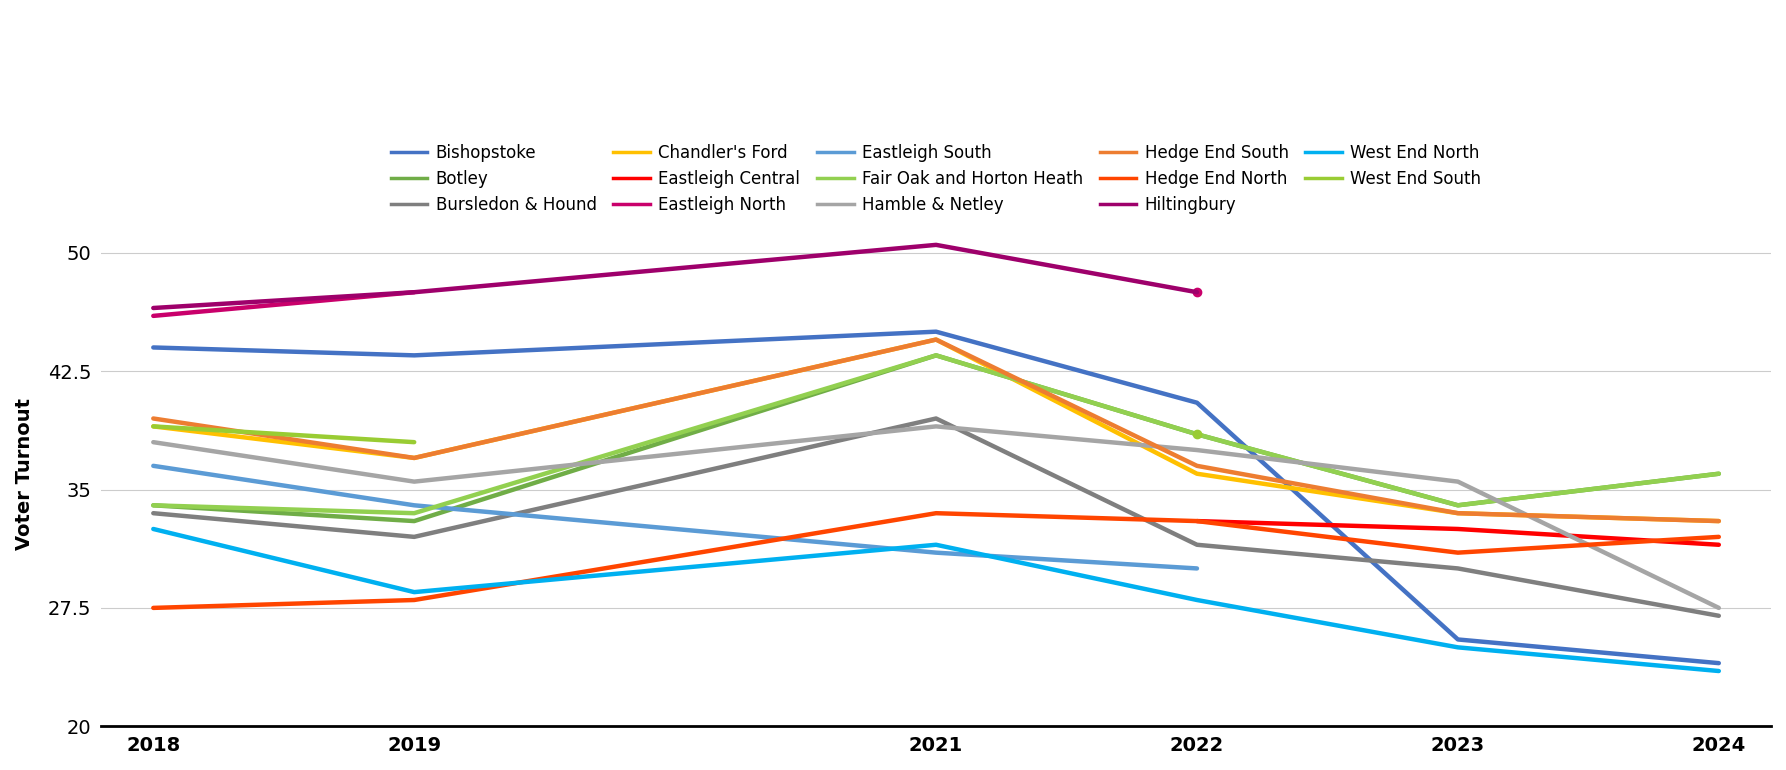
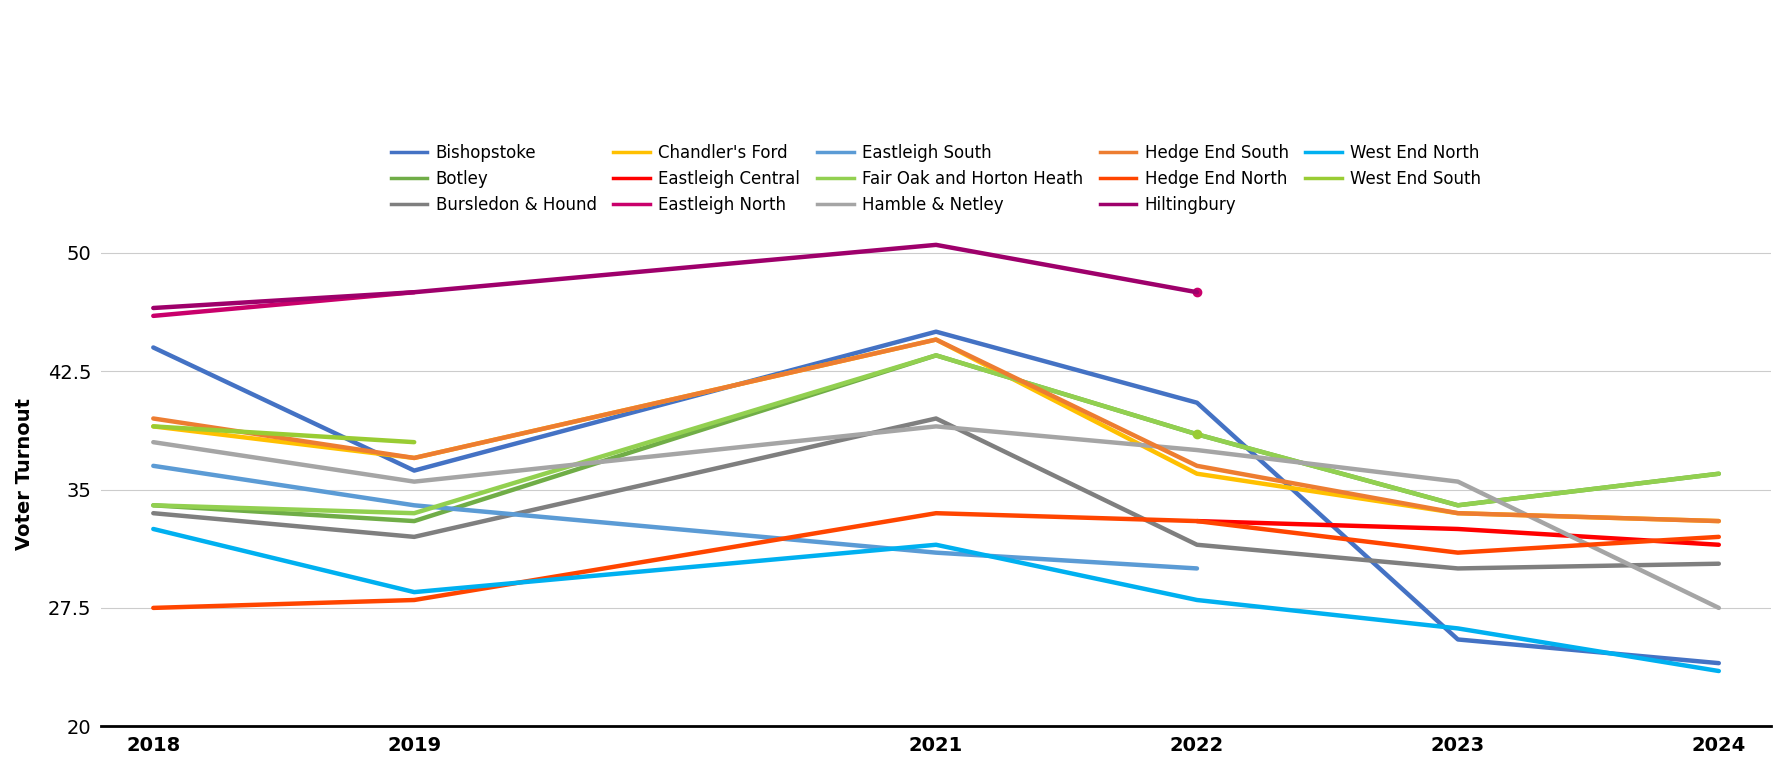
Bishopstoke/2019: 43.5 -> 36.2
West End North/2023: 25.0 -> 26.2
Bursledon & Hound/2024: 27.0 -> 30.3
